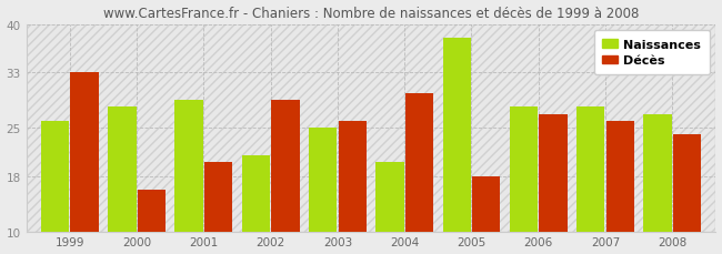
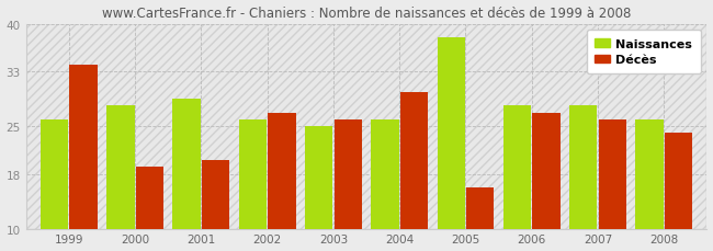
Décès/1999: 33 -> 34
Décès/2000: 16 -> 19
Naissances/2002: 21 -> 26
Décès/2002: 29 -> 27
Naissances/2004: 20 -> 26
Décès/2005: 18 -> 16
Naissances/2008: 27 -> 26
